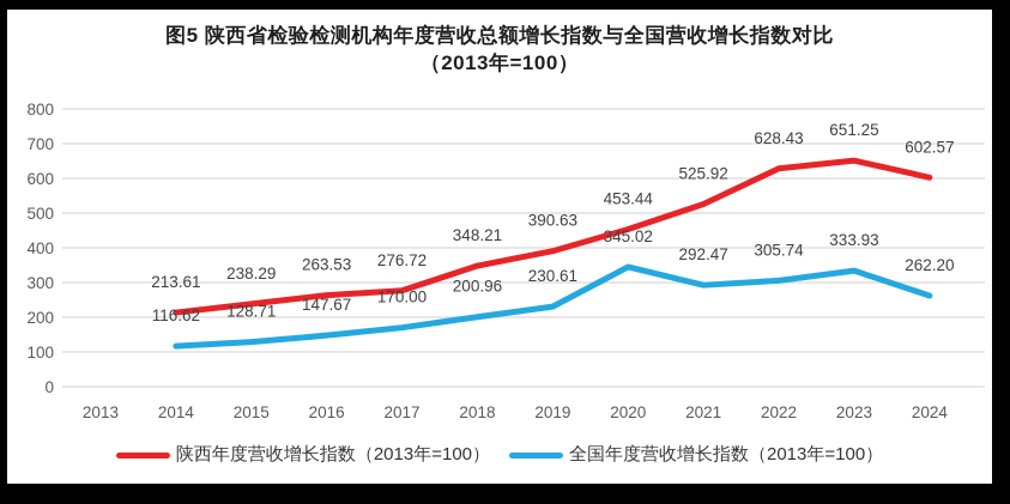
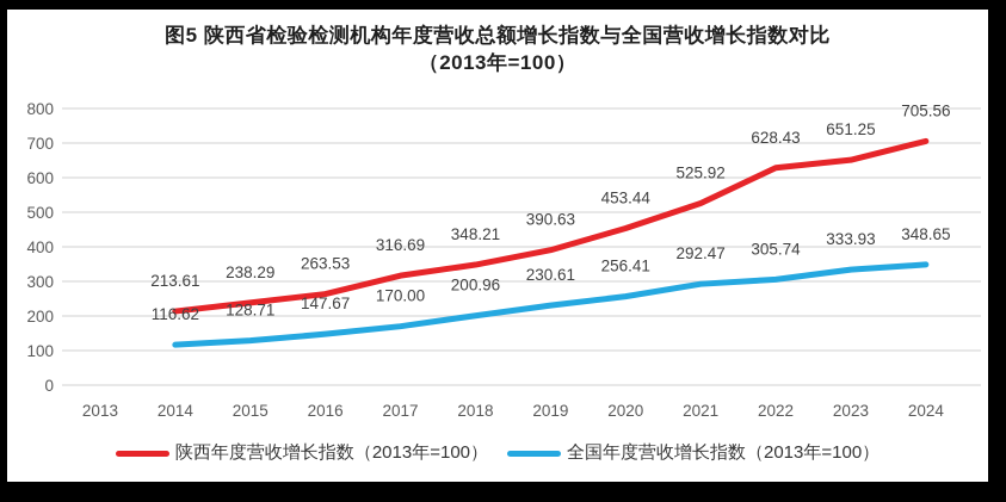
陕西年度营收增长指数（2013年=100）/2017: 276.72 -> 316.69
全国年度营收增长指数（2013年=100）/2020: 345.02 -> 256.41
陕西年度营收增长指数（2013年=100）/2024: 602.57 -> 705.56
全国年度营收增长指数（2013年=100）/2024: 262.20 -> 348.65
